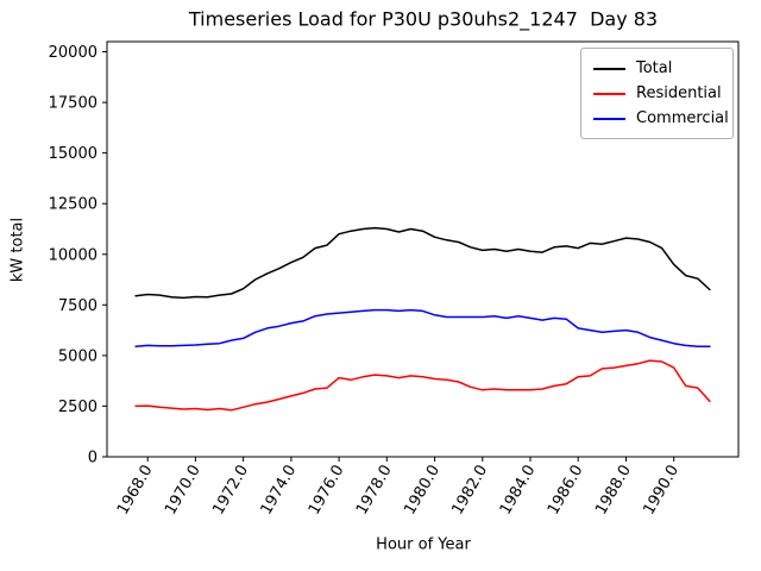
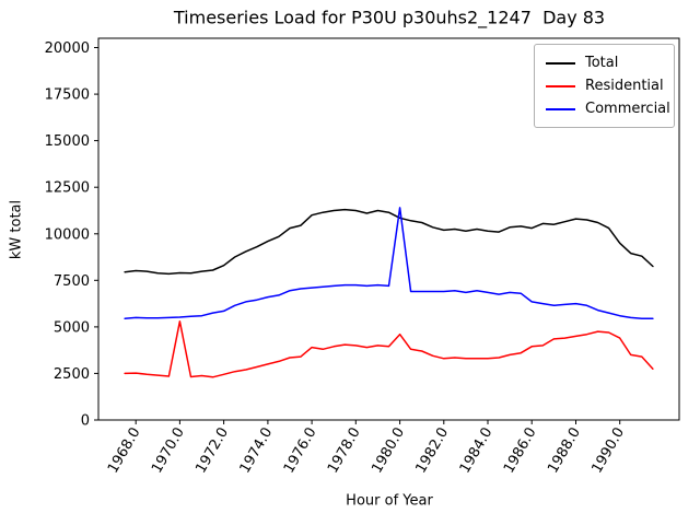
Residential/1970.0: 2400 -> 5300
Residential/1980.0: 3800 -> 4600
Commercial/1980.0: 7000 -> 11400
